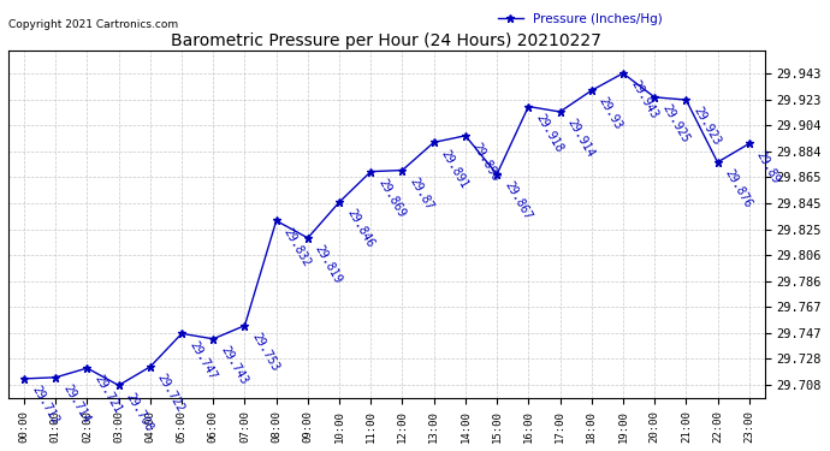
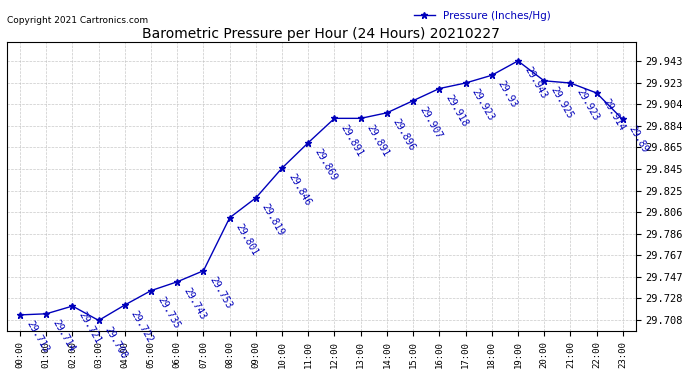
05:00: 29.747 -> 29.735
08:00: 29.832 -> 29.801
12:00: 29.87 -> 29.891
15:00: 29.867 -> 29.907
17:00: 29.914 -> 29.923
22:00: 29.876 -> 29.914
